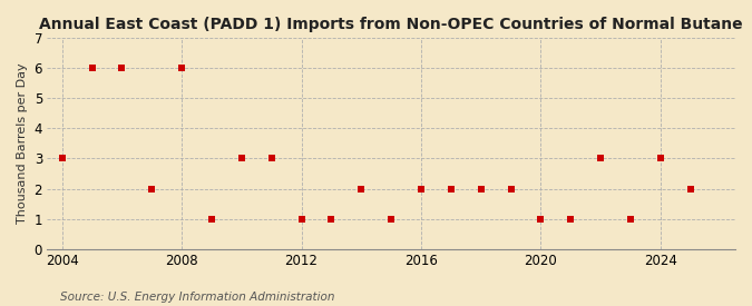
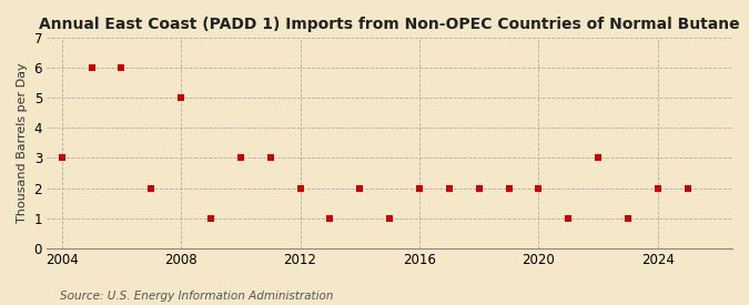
2008: 6 -> 5
2012: 1 -> 2
2020: 1 -> 2
2024: 3 -> 2
